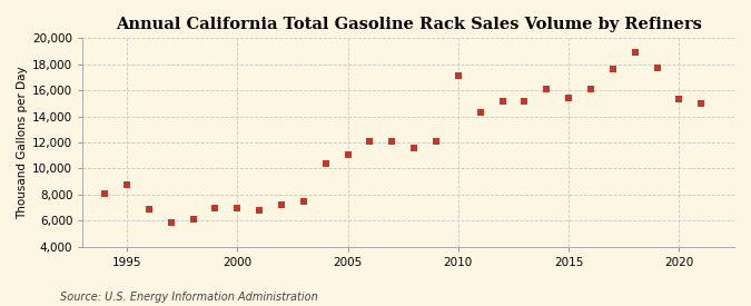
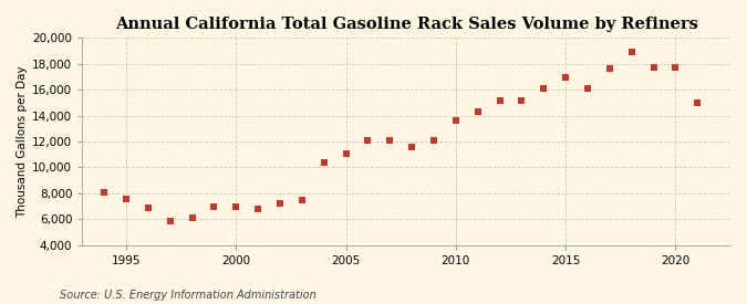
1995: 8,800 -> 7,600
2010: 17,100 -> 13,600
2015: 15,400 -> 17,000
2020: 15,300 -> 17,700
